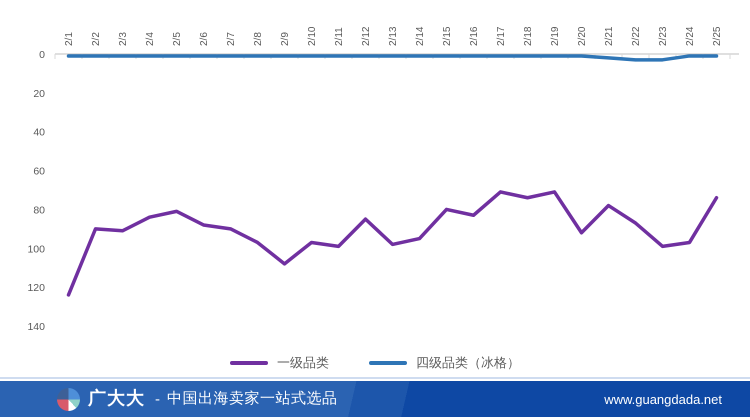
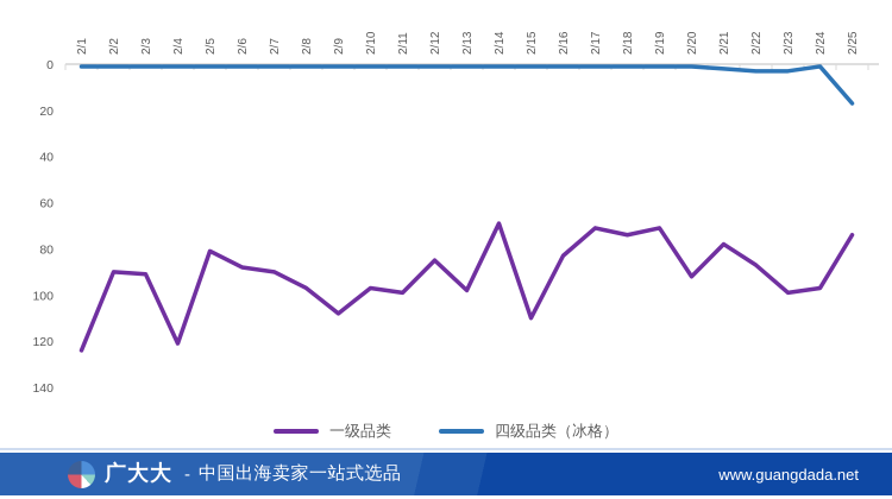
一级品类/2/4: 84 -> 121
一级品类/2/14: 95 -> 69
一级品类/2/15: 80 -> 110
四级品类（冰格）/2/25: 1 -> 17
